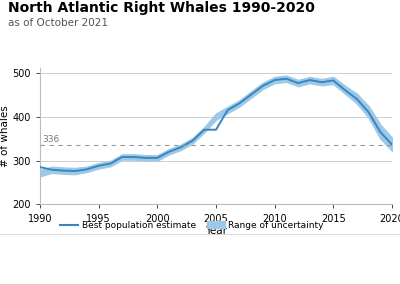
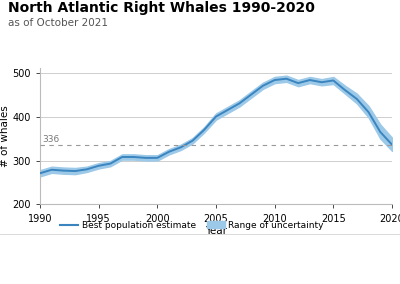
Best population estimate/1990: 285 -> 271
Best population estimate/2005: 370 -> 400
